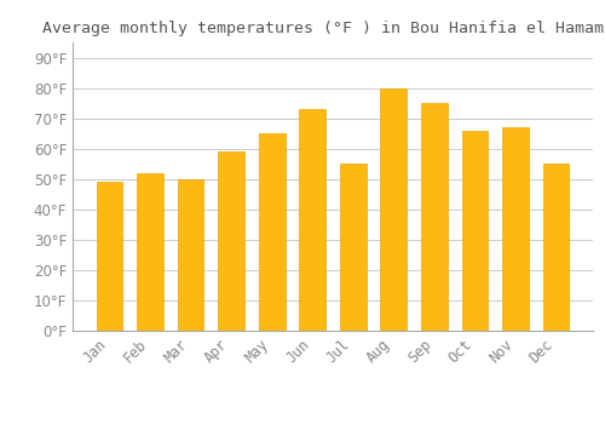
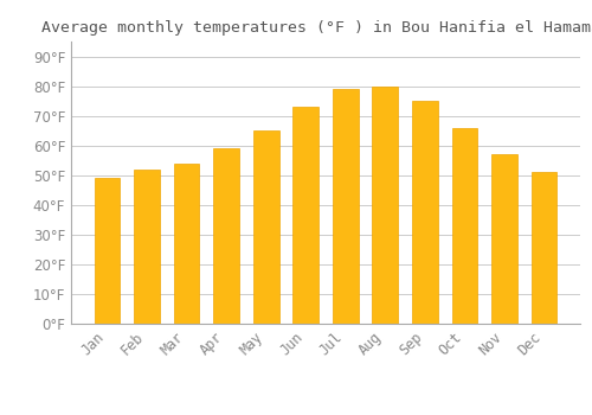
Mar: 50°F -> 54°F
Jul: 55°F -> 79°F
Nov: 67°F -> 57°F
Dec: 55°F -> 51°F
